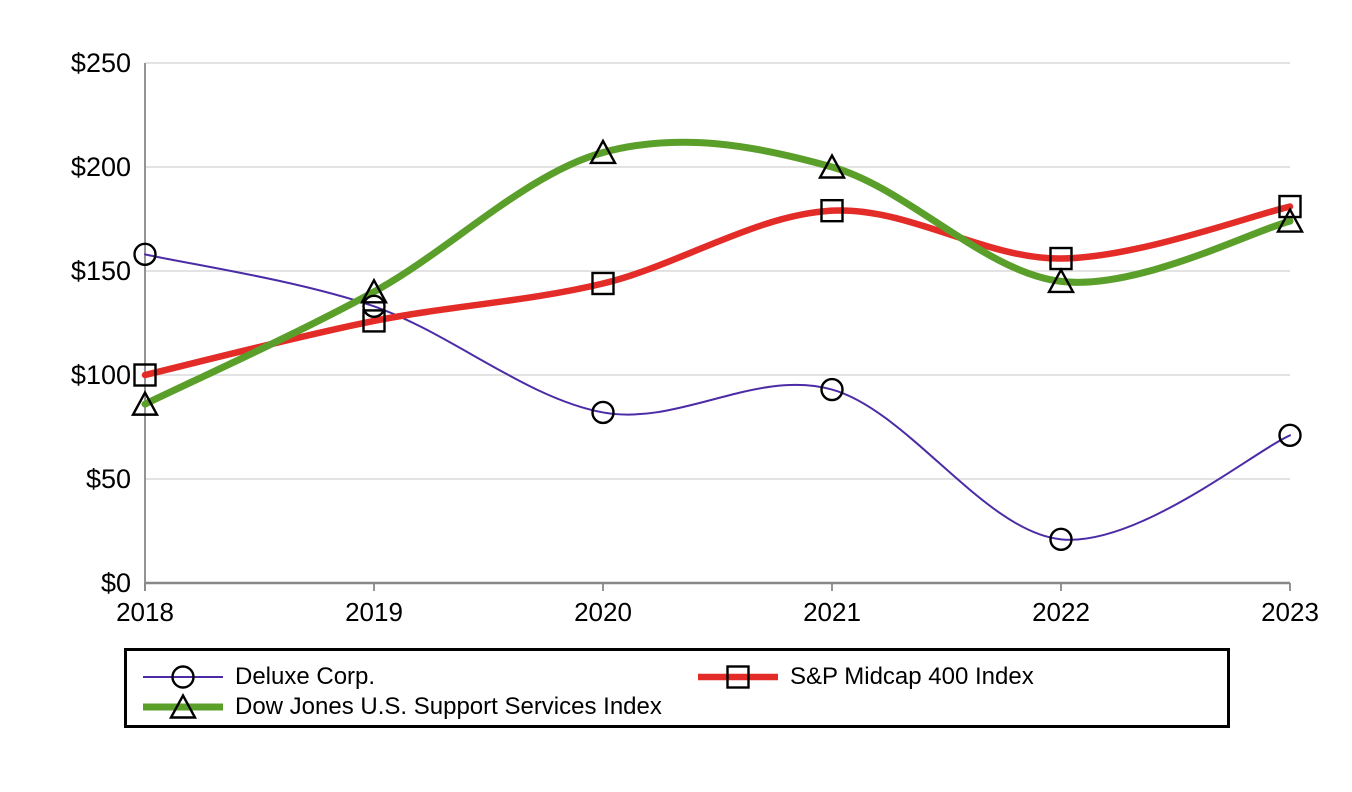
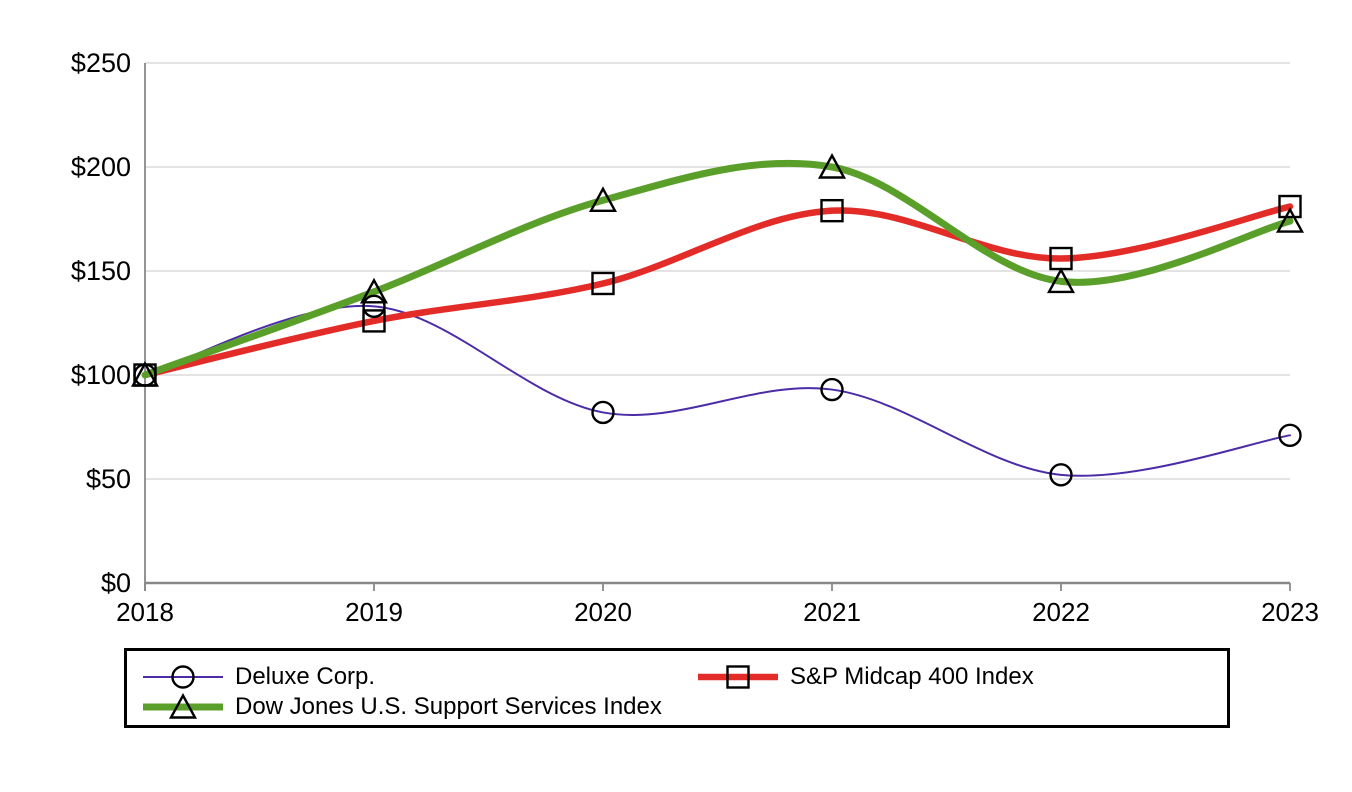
Deluxe Corp./2018: $158 -> $100
Dow Jones U.S. Support Services Index/2018: $86 -> $100
Dow Jones U.S. Support Services Index/2020: $207 -> $184
Deluxe Corp./2022: $21 -> $52
